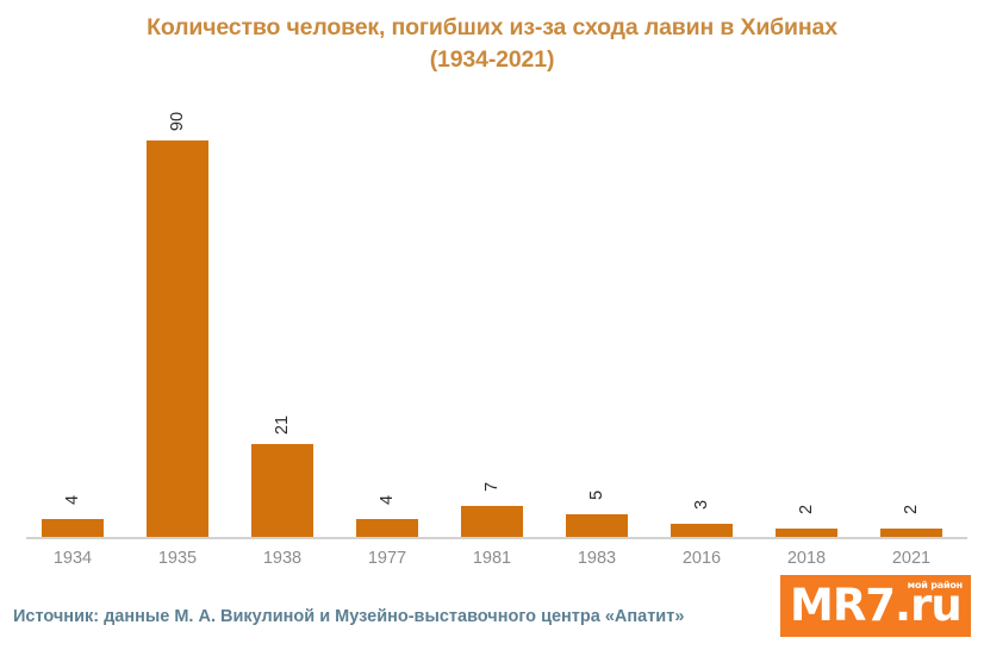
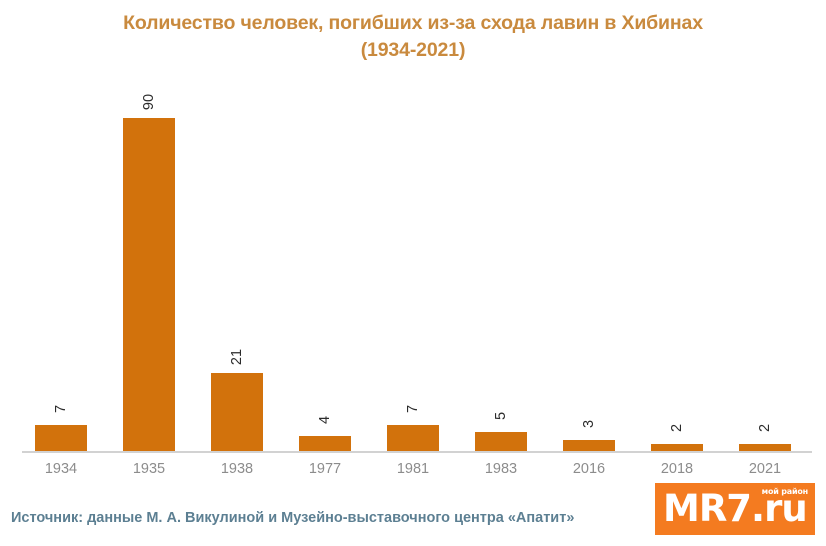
1934: 4 -> 7
